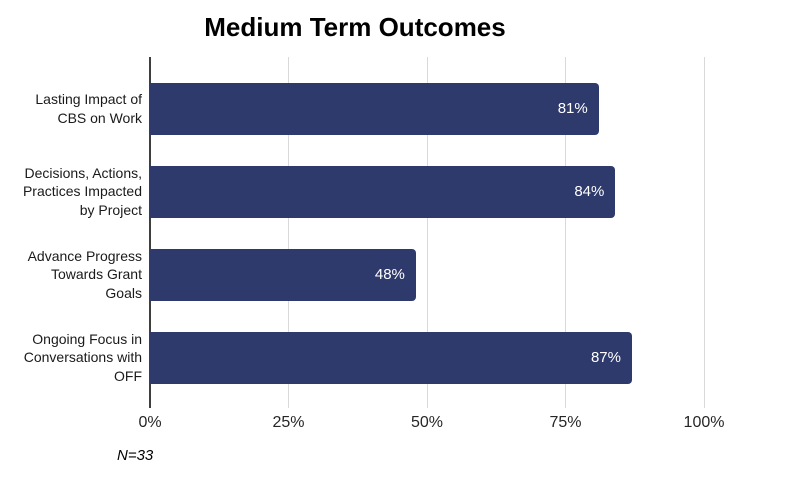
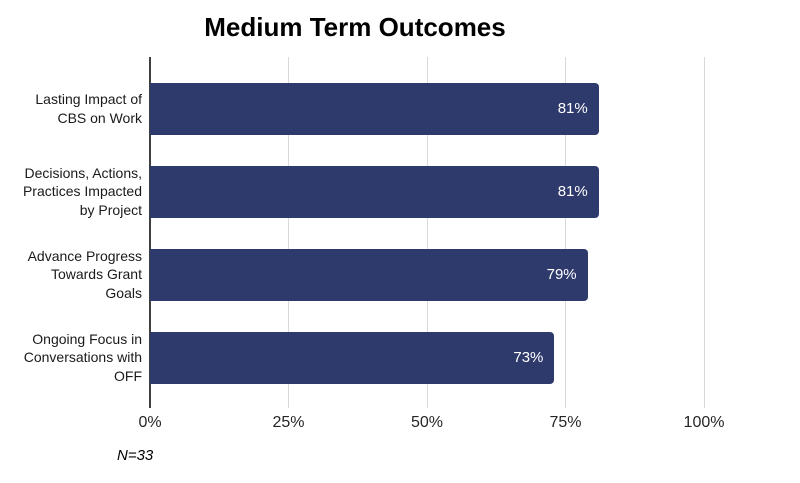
Decisions, Actions, Practices Impacted by Project: 84% -> 81%
Advance Progress Towards Grant Goals: 48% -> 79%
Ongoing Focus in Conversations with OFF: 87% -> 73%
